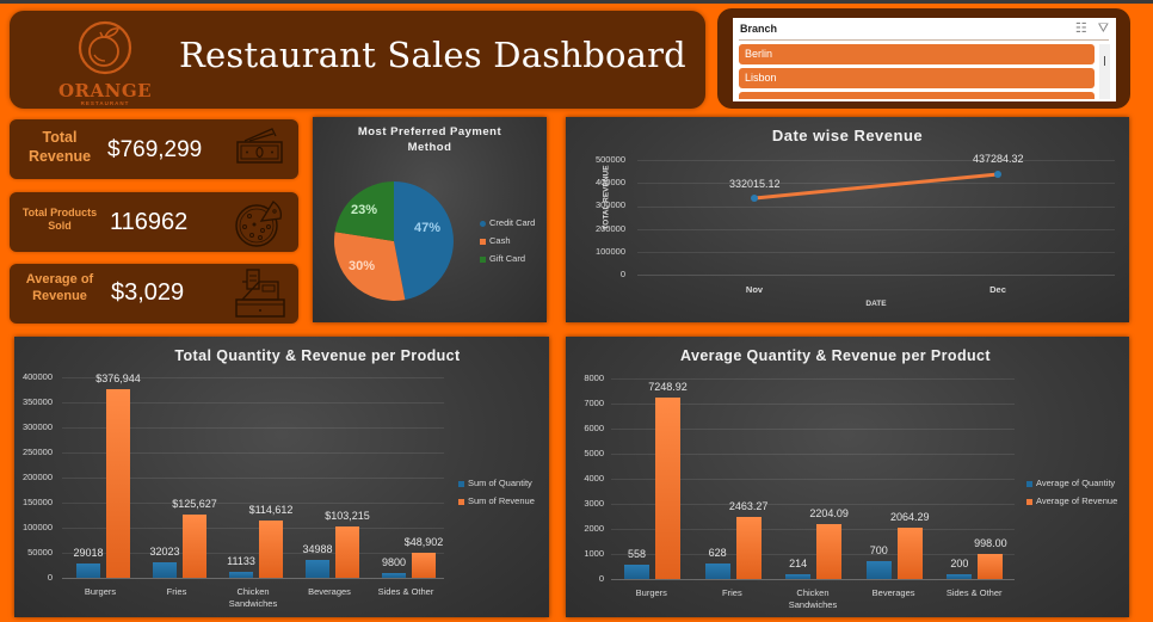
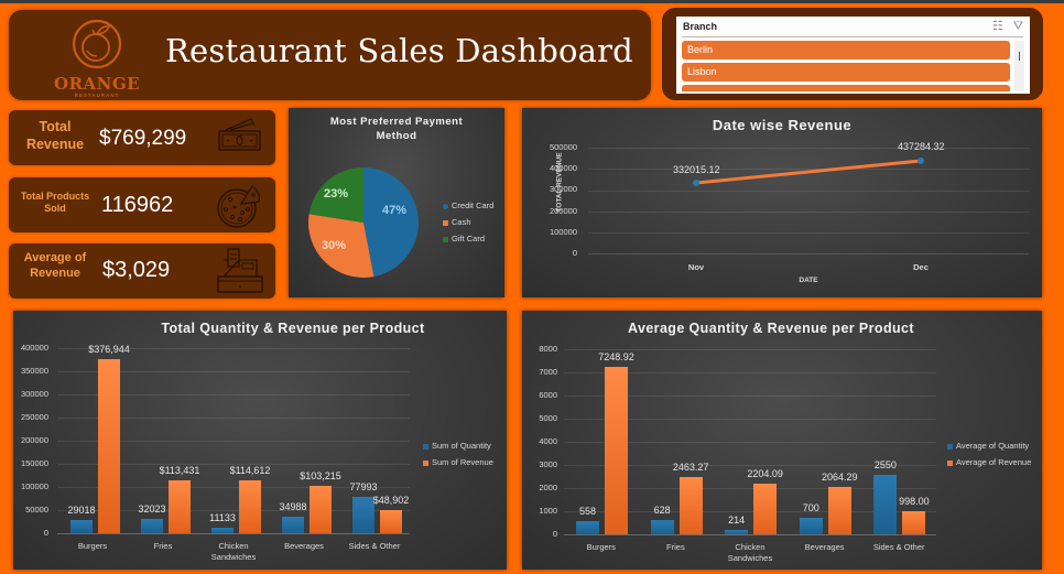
Total Quantity & Revenue per Product/Sum of Revenue/Fries: $125,627 -> $113,431
Total Quantity & Revenue per Product/Sum of Quantity/Sides & Other: 9800 -> 77993
Average Quantity & Revenue per Product/Average of Quantity/Sides & Other: 200 -> 2550
